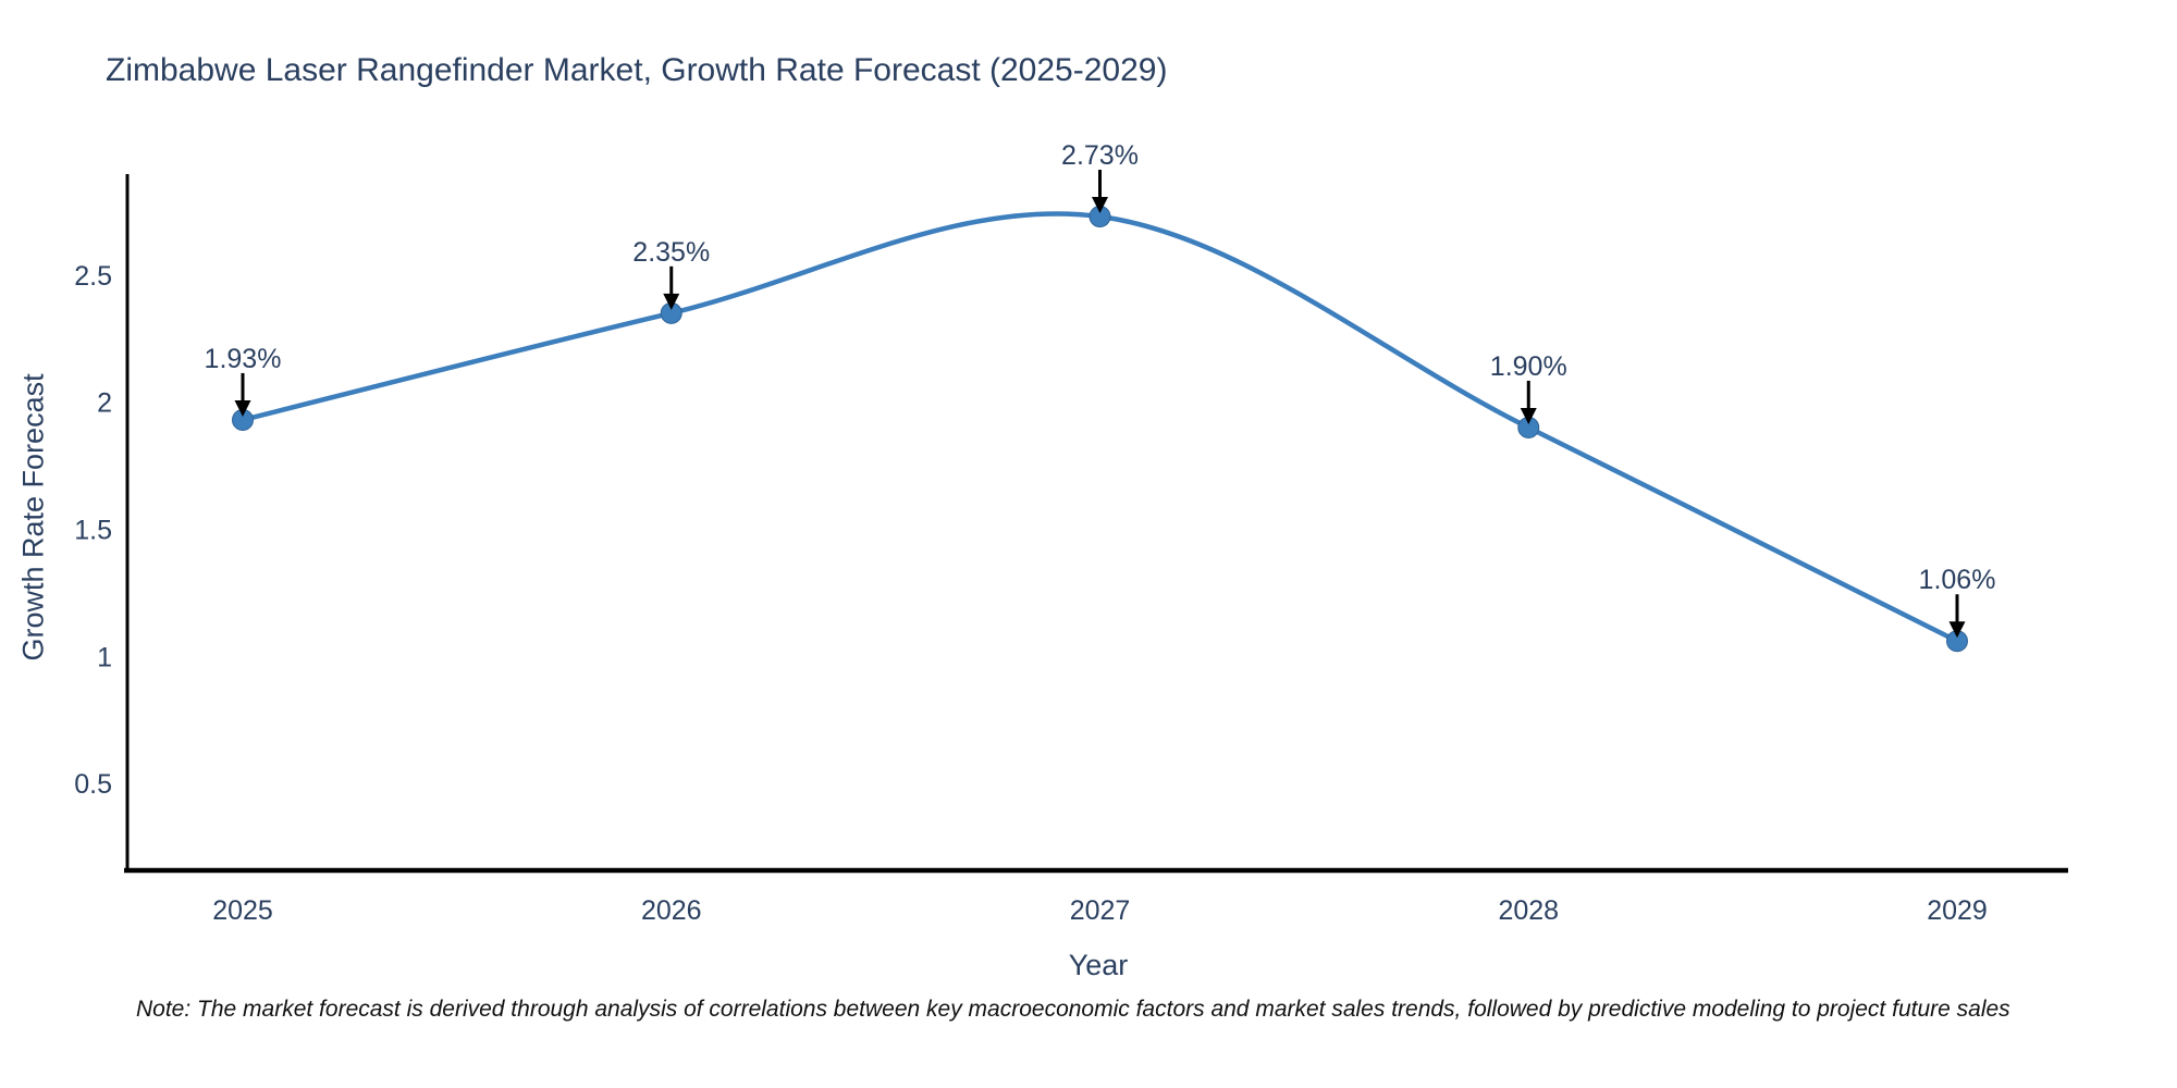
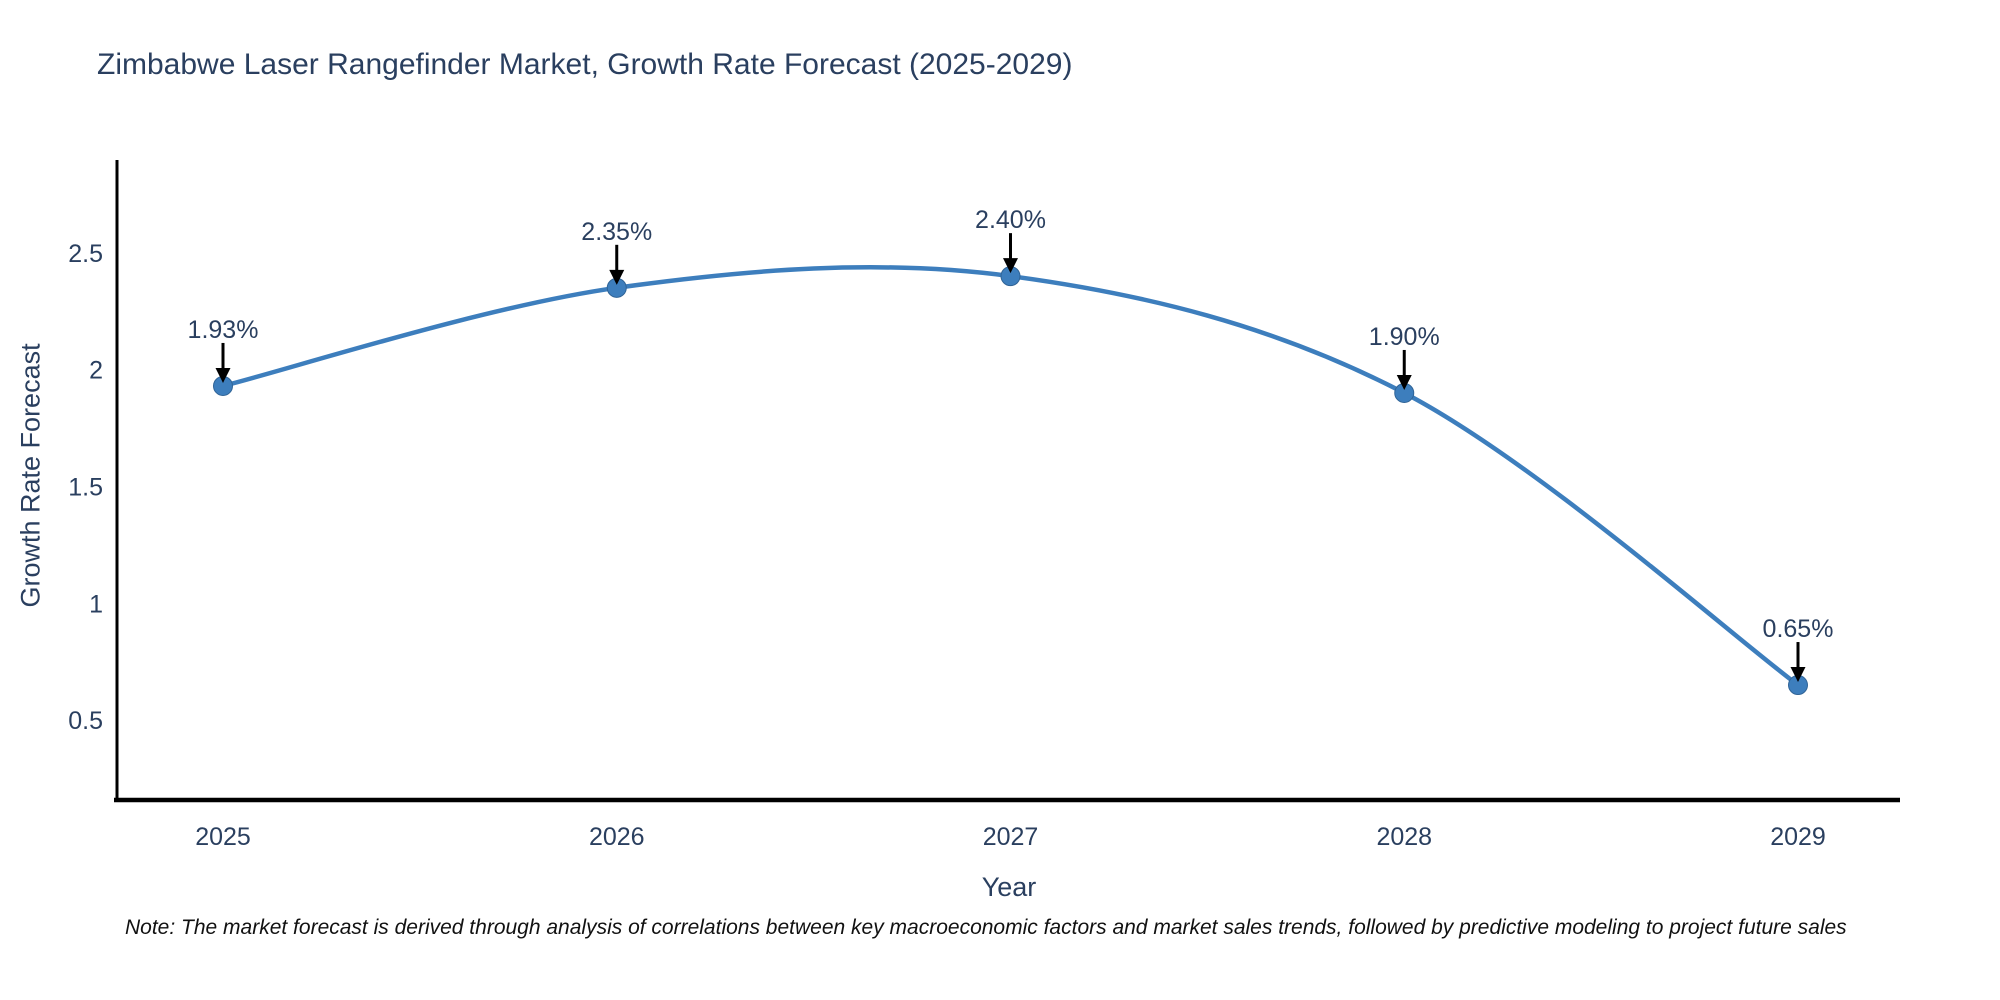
2027: 2.73% -> 2.40%
2029: 1.06% -> 0.65%
